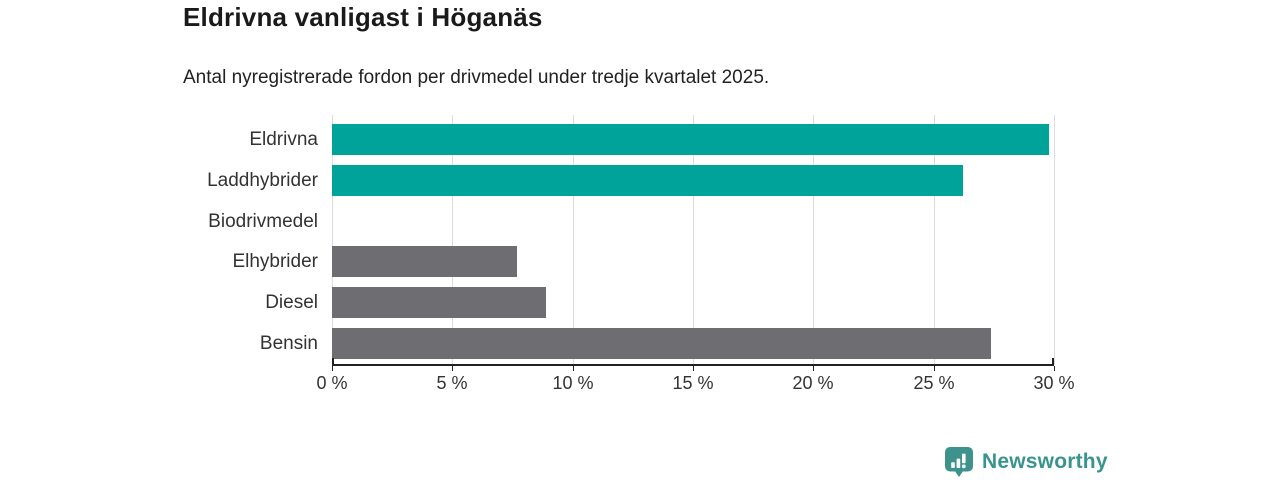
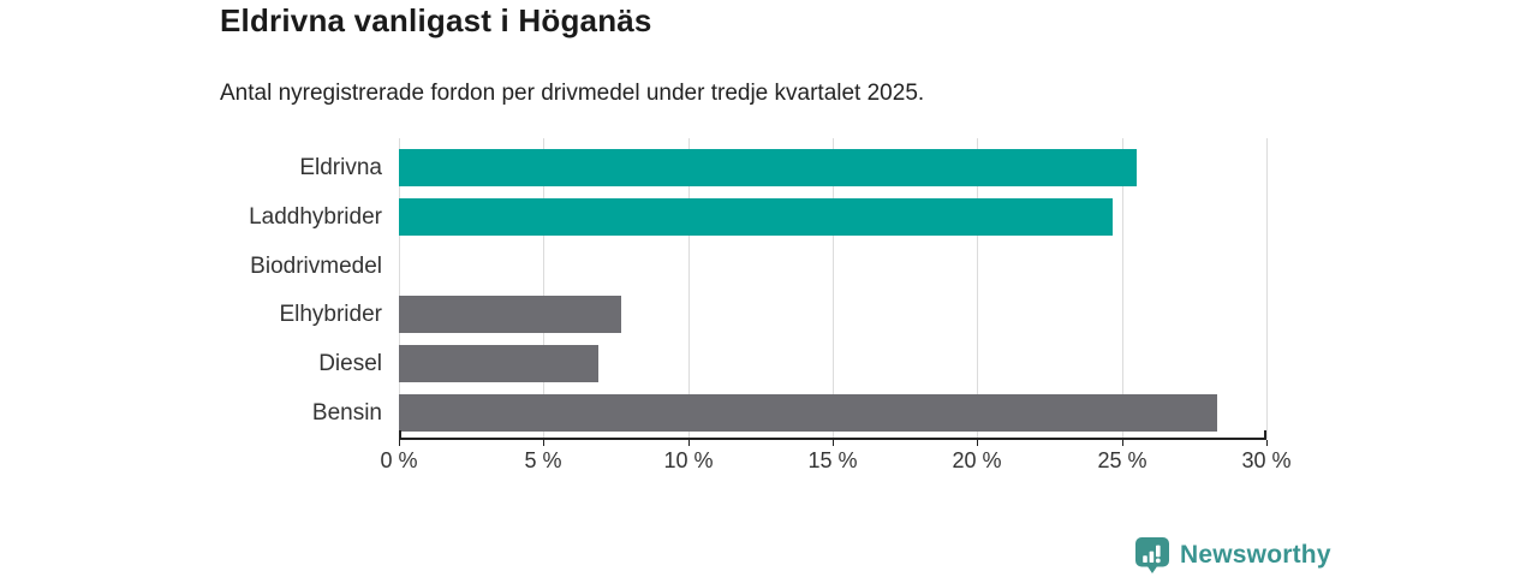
Eldrivna: 29.8% -> 25.5%
Laddhybrider: 26.2% -> 24.7%
Diesel: 8.9% -> 6.9%
Bensin: 27.4% -> 28.3%
